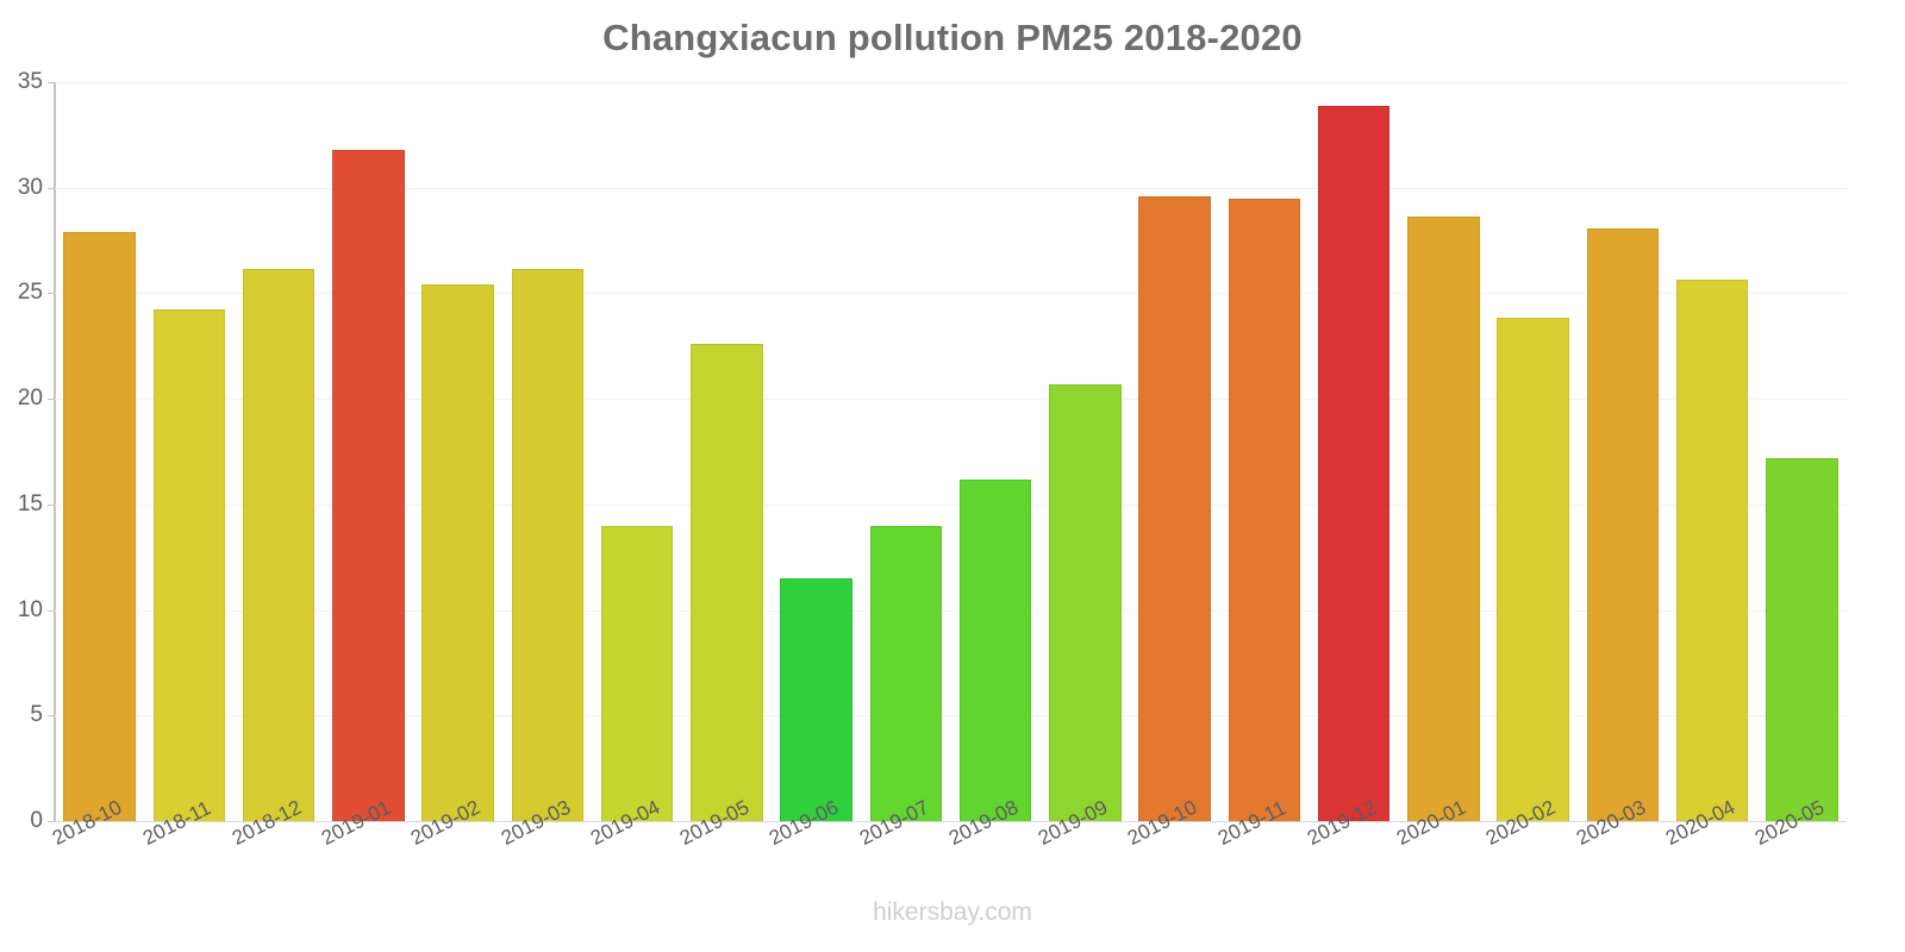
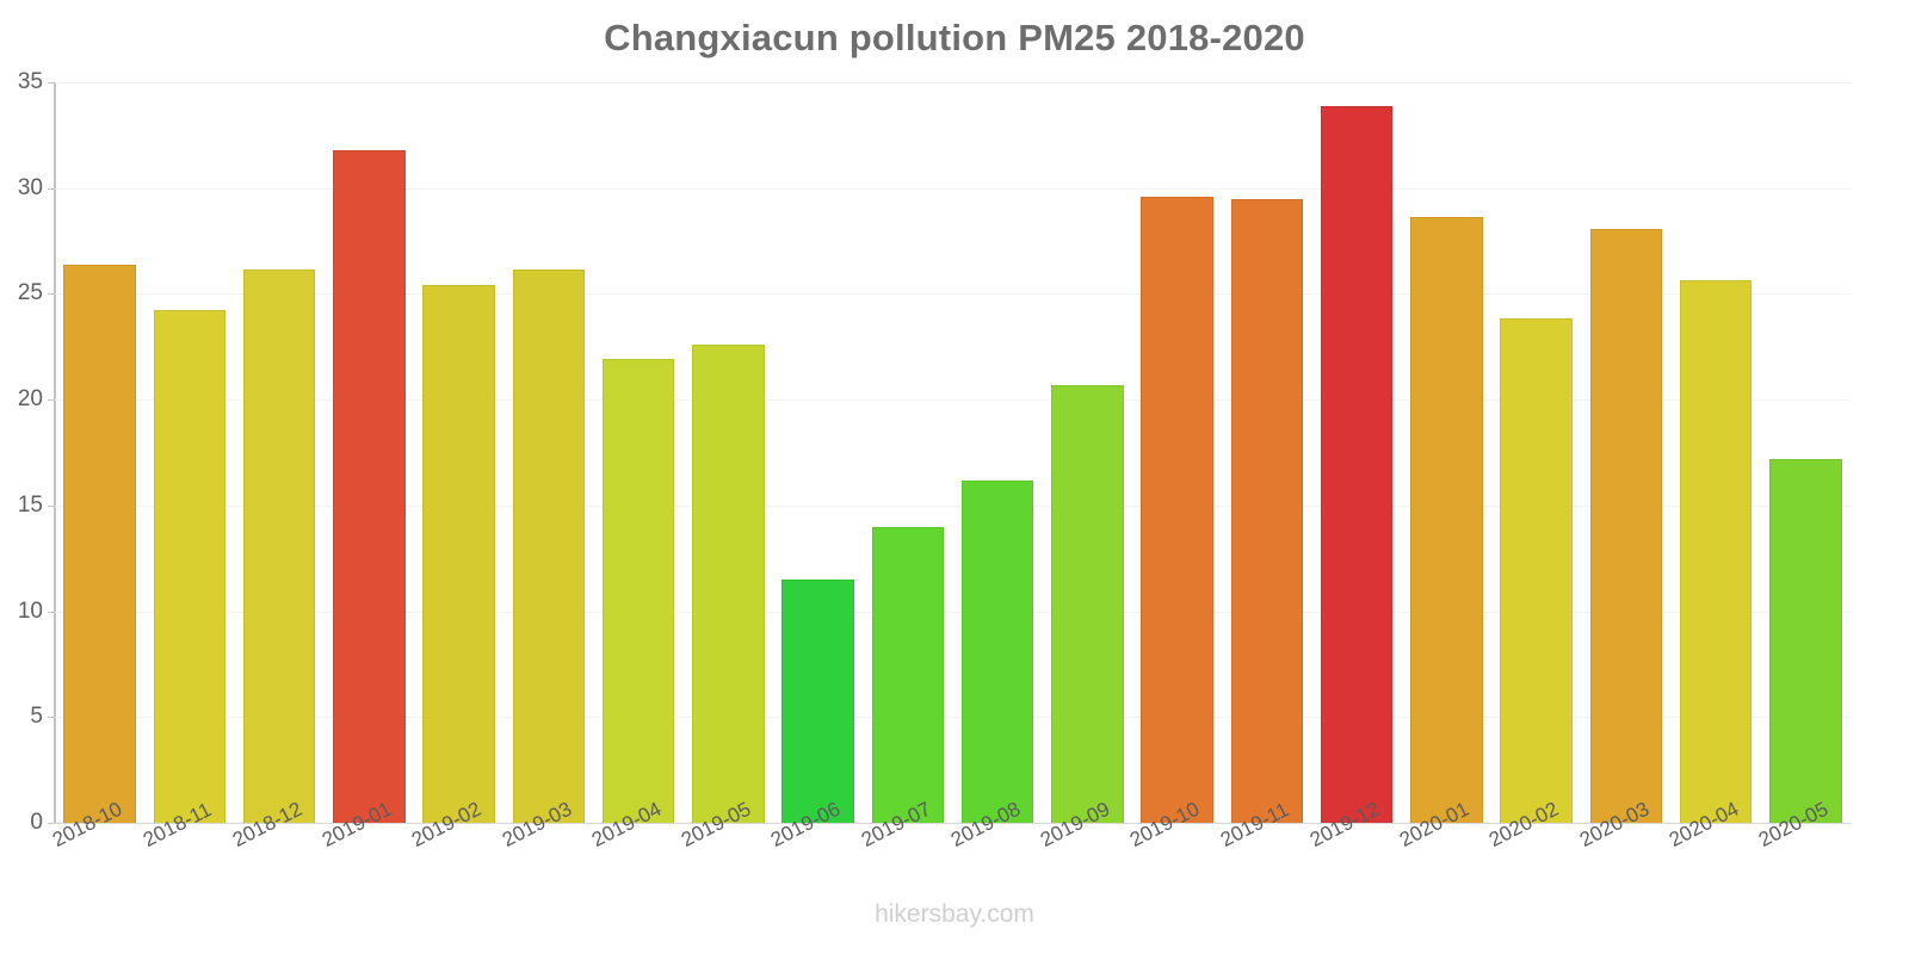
2018-10: 27.9 -> 26.4
2019-04: 14.0 -> 21.9
